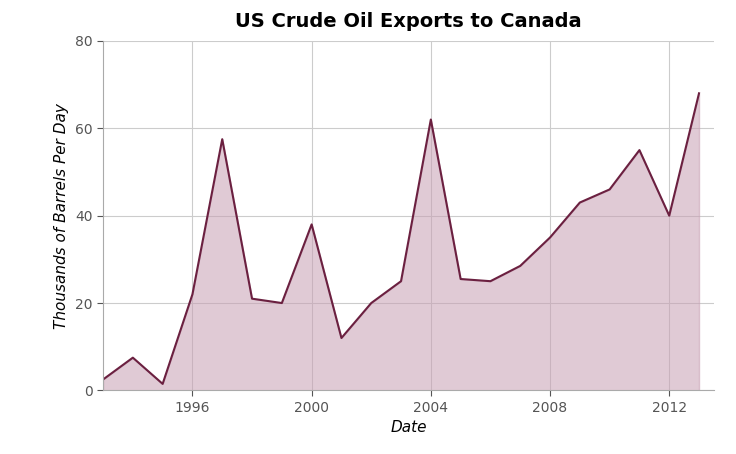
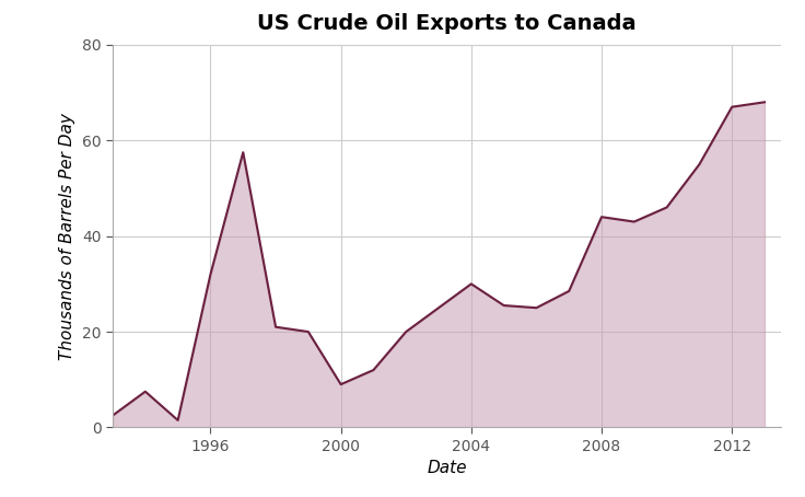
1996: 22.0 -> 32.0
2000: 38.0 -> 9.0
2004: 62.0 -> 30.0
2008: 35.0 -> 44.0
2012: 40.0 -> 67.0
